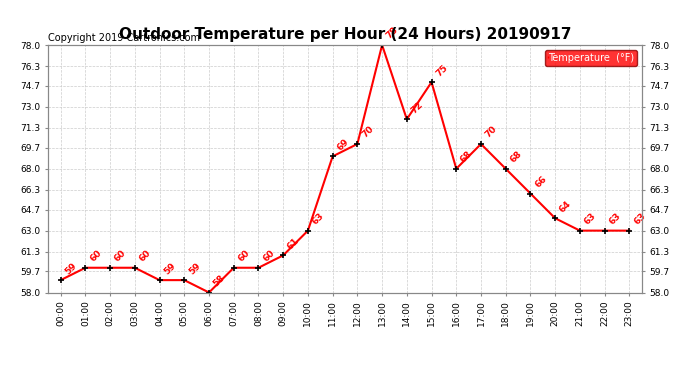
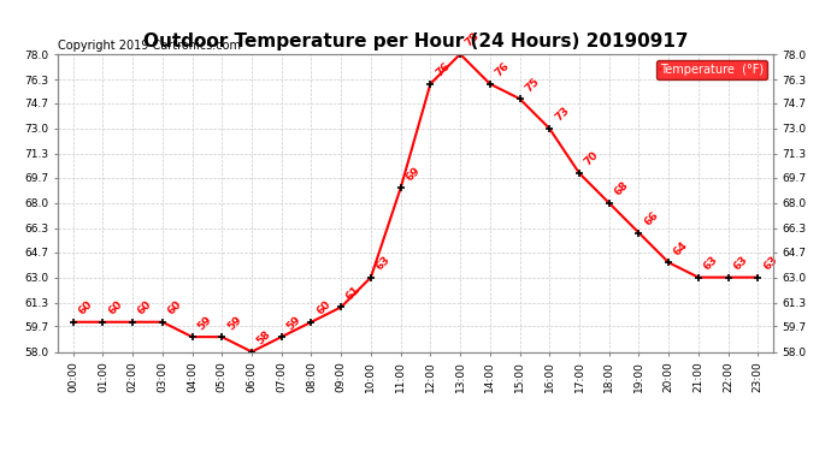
00:00: 59 -> 60
07:00: 60 -> 59
12:00: 70 -> 76
14:00: 72 -> 76
16:00: 68 -> 73
